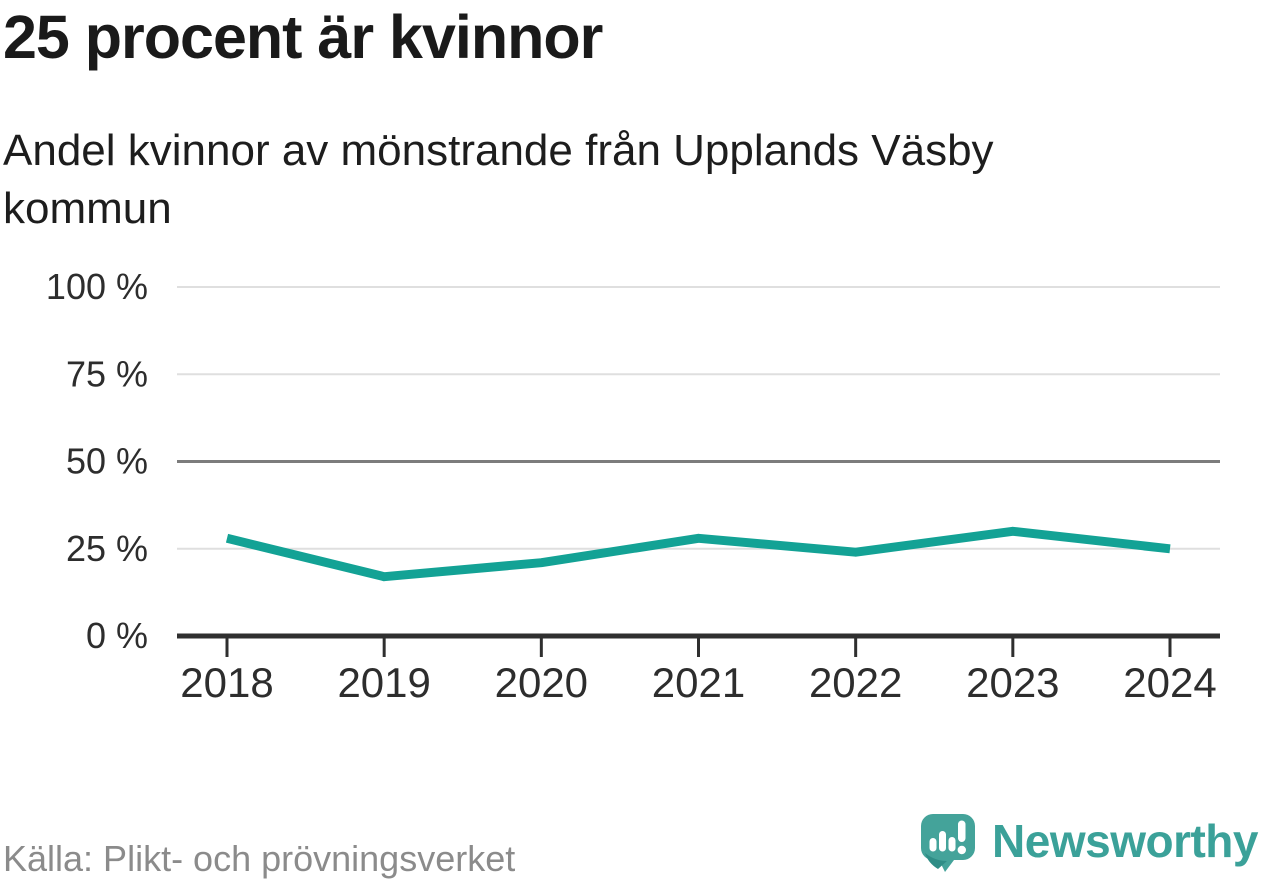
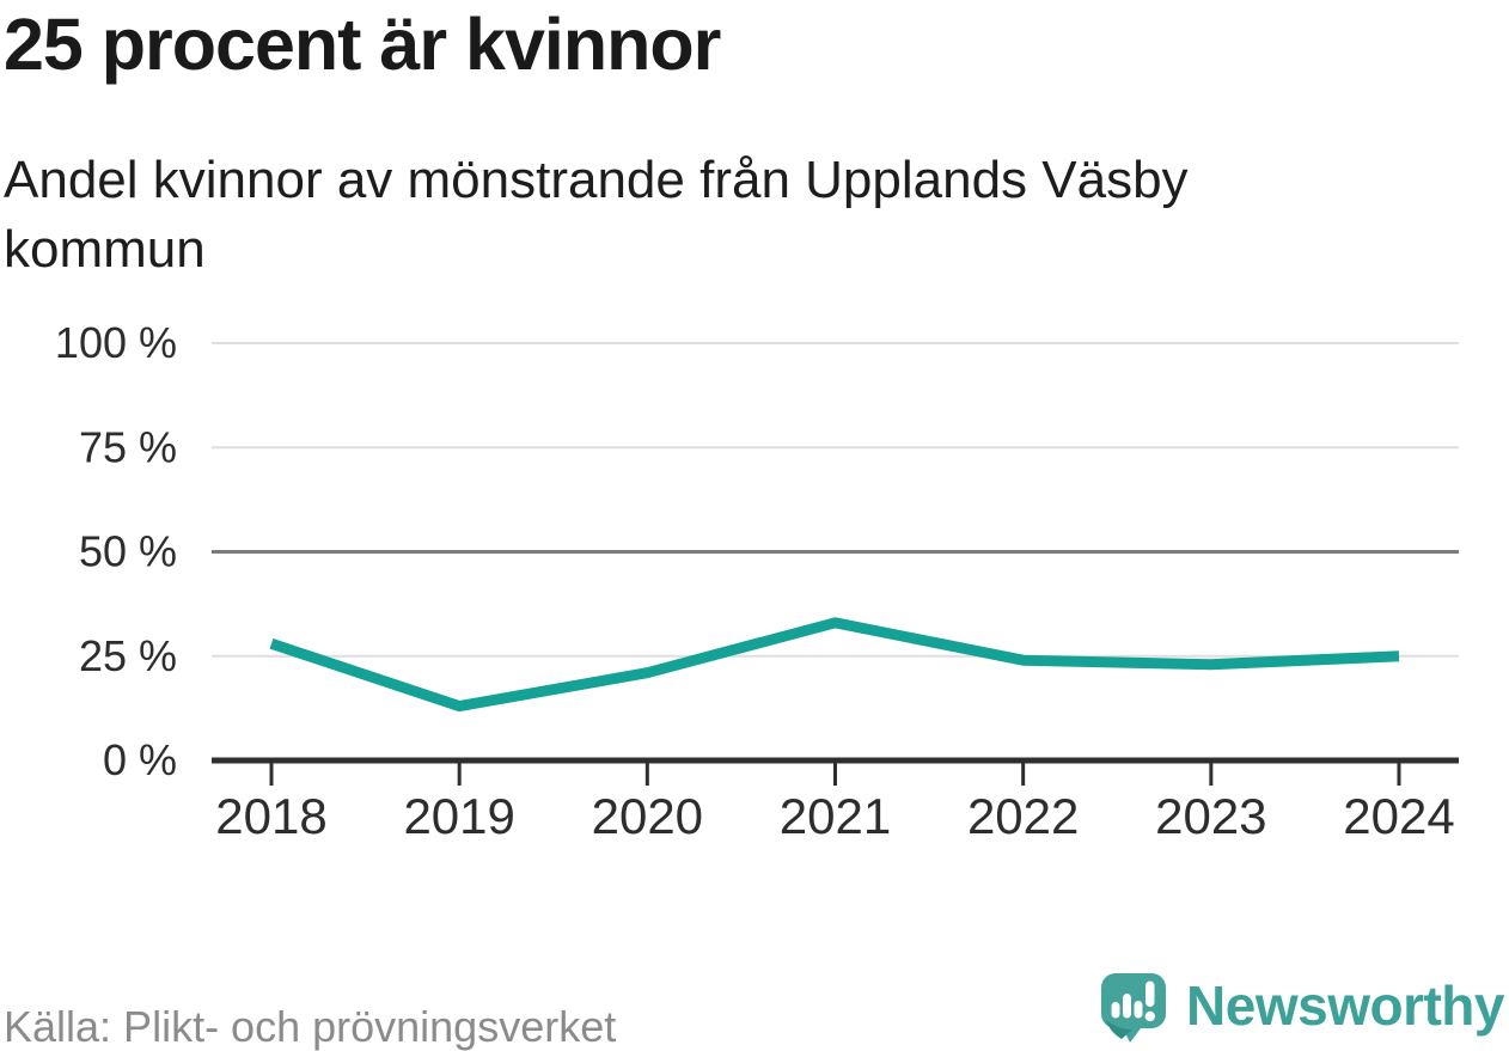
2019: 17% -> 13%
2021: 28% -> 33%
2023: 30% -> 23%
